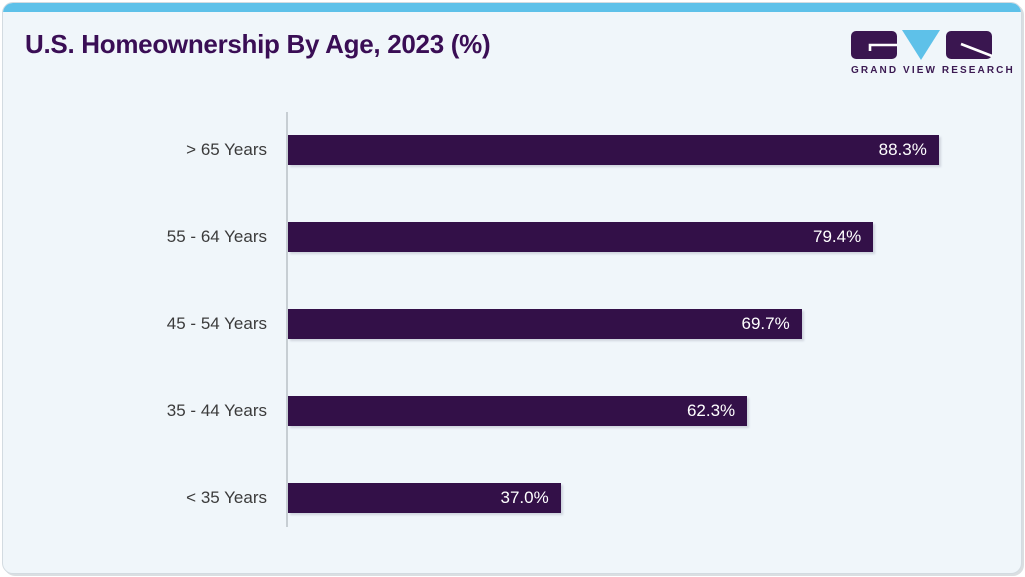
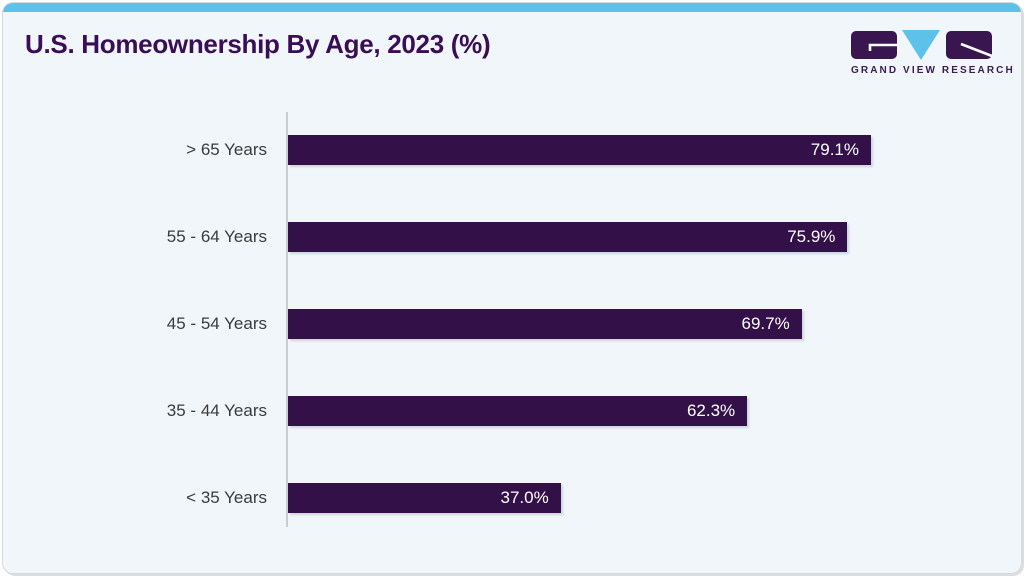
> 65 Years: 88.3% -> 79.1%
55 - 64 Years: 79.4% -> 75.9%
